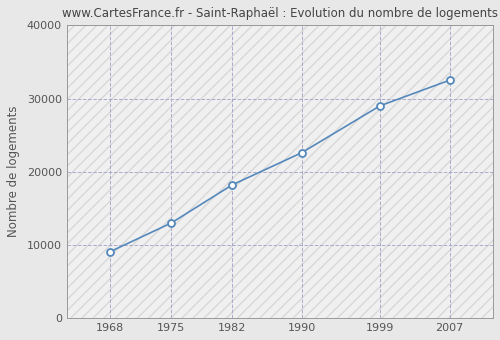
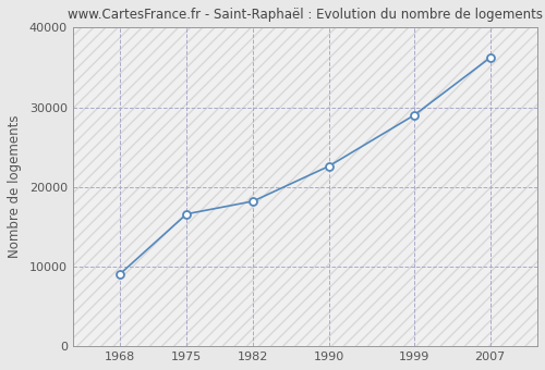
1975: 13000 -> 16600
2007: 32500 -> 36200
